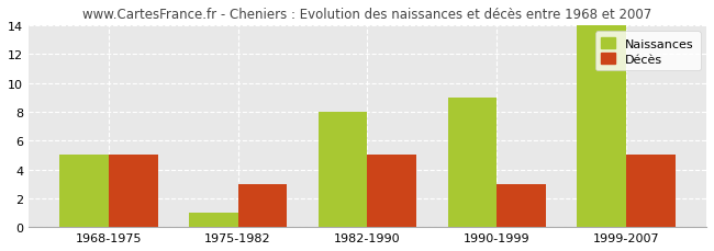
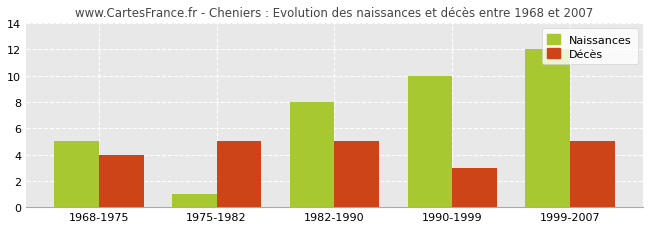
Décès/1968-1975: 5 -> 4
Décès/1975-1982: 3 -> 5
Naissances/1990-1999: 9 -> 10
Naissances/1999-2007: 14 -> 12
